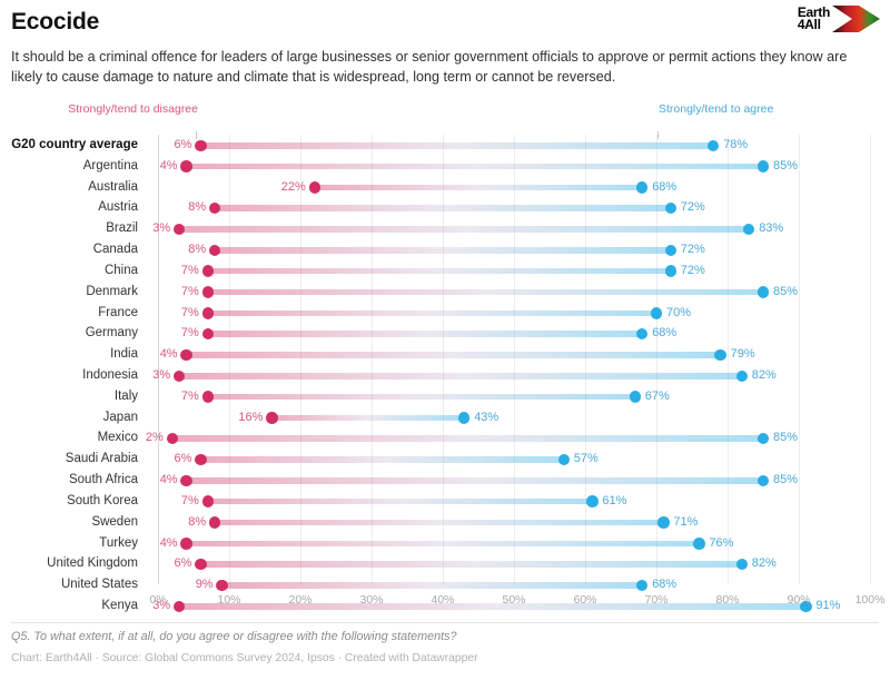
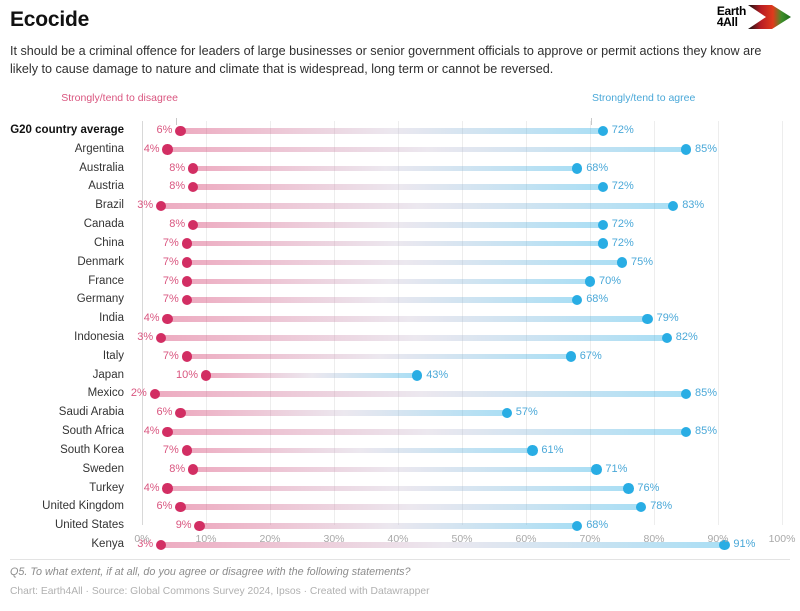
Strongly/tend to agree/G20 country average: 78% -> 72%
Strongly/tend to disagree/Australia: 22% -> 8%
Strongly/tend to agree/Denmark: 85% -> 75%
Strongly/tend to disagree/Japan: 16% -> 10%
Strongly/tend to agree/United Kingdom: 82% -> 78%
